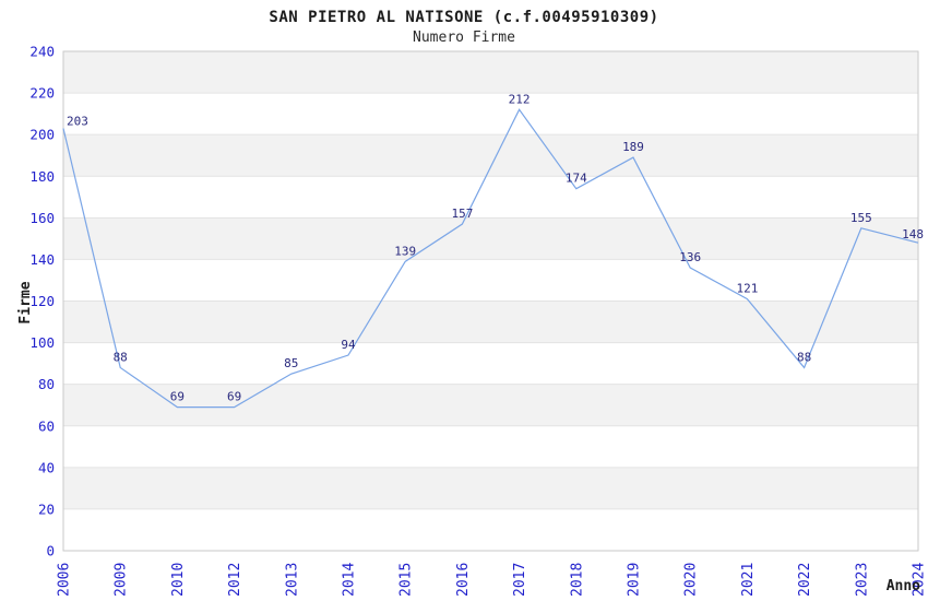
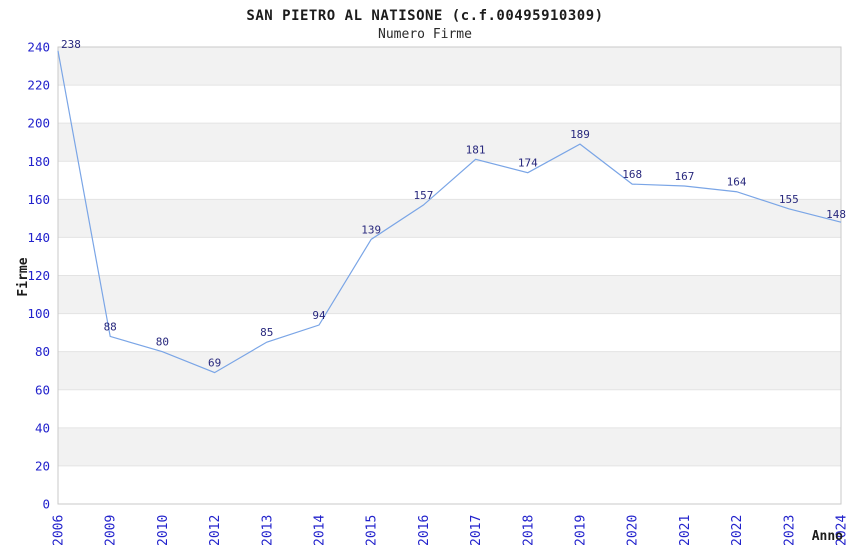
2006: 203 -> 238
2010: 69 -> 80
2017: 212 -> 181
2020: 136 -> 168
2021: 121 -> 167
2022: 88 -> 164
